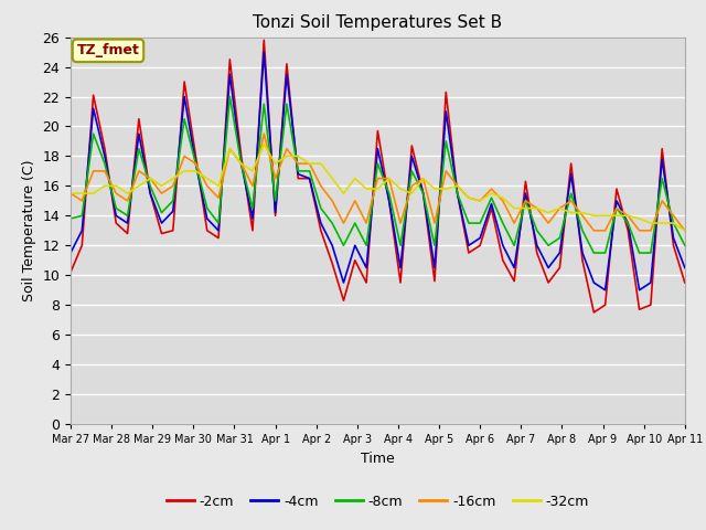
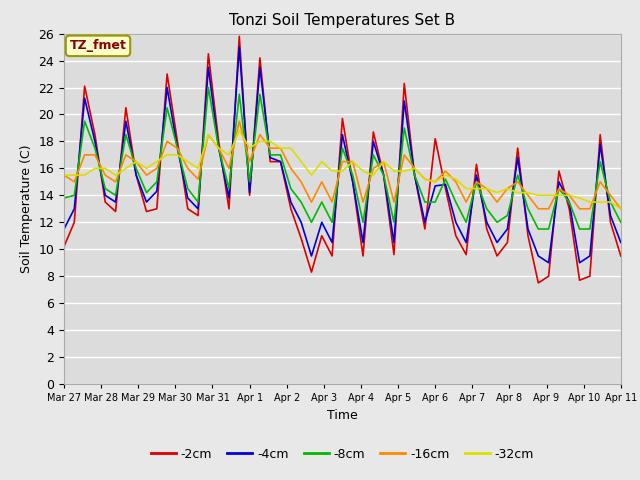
-2cm/Apr 6: 12.0 -> 18.2
-4cm/Apr 6: 12.5 -> 14.7
